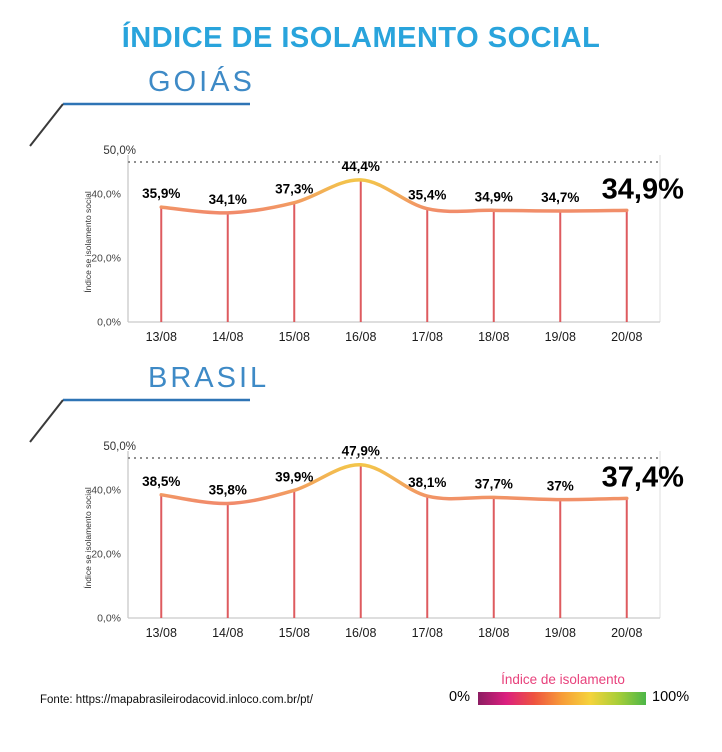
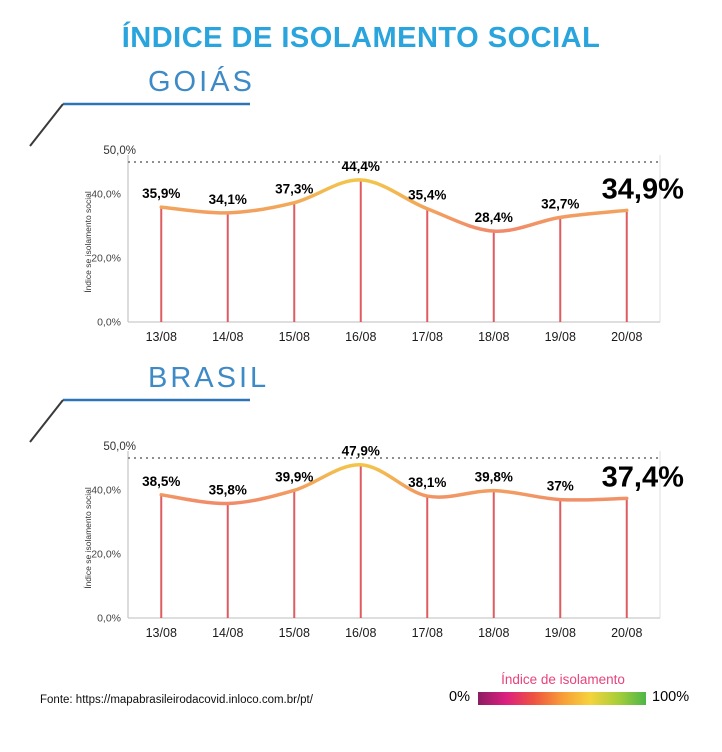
GOIÁS/18/08: 34,9% -> 28,4%
GOIÁS/19/08: 34,7% -> 32,7%
BRASIL/18/08: 37,7% -> 39,8%
